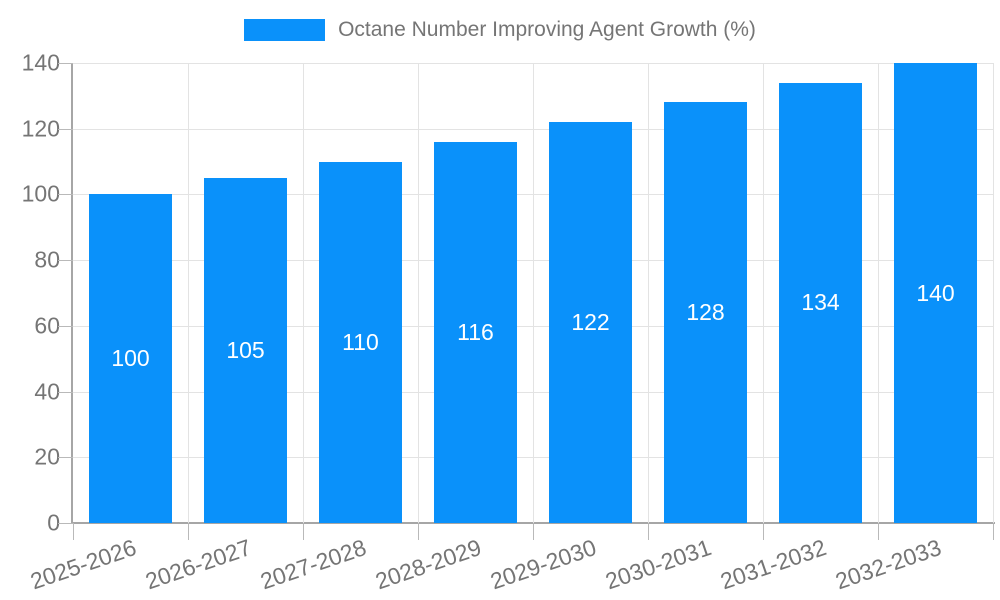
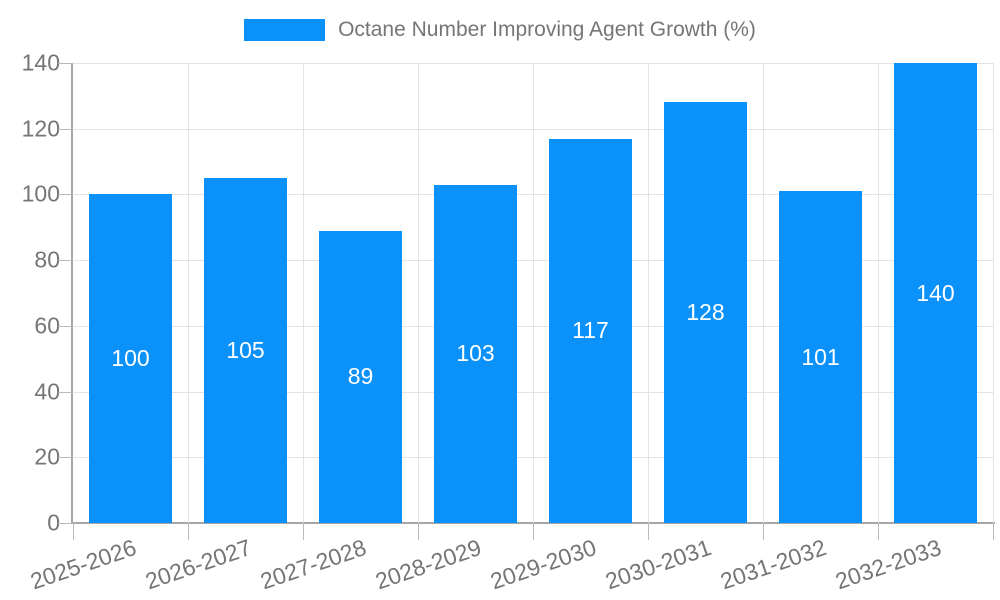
2027-2028: 110 -> 89
2028-2029: 116 -> 103
2029-2030: 122 -> 117
2031-2032: 134 -> 101
